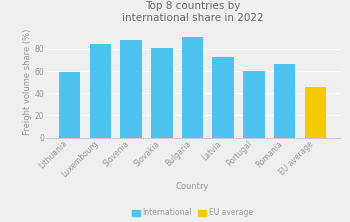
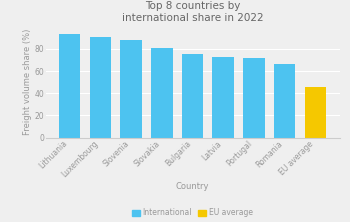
Lithuania: 59 -> 93
Luxembourg: 84 -> 91
Bulgaria: 91 -> 75
Portugal: 60 -> 72
